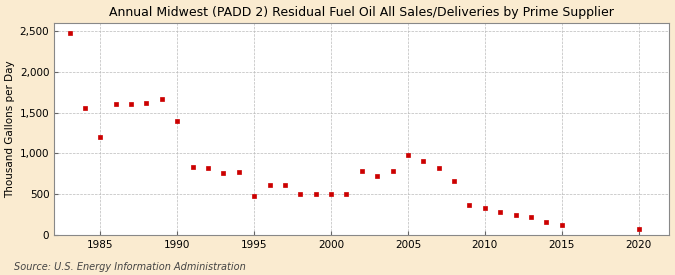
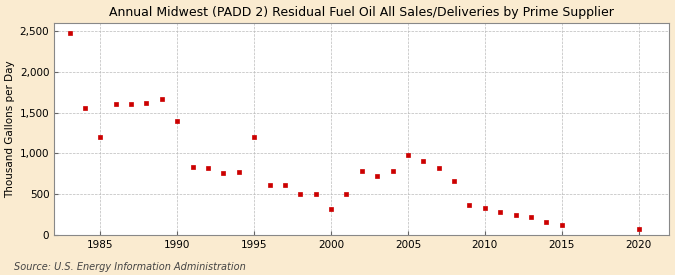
1995: 480 -> 1,200
2000: 500 -> 320
